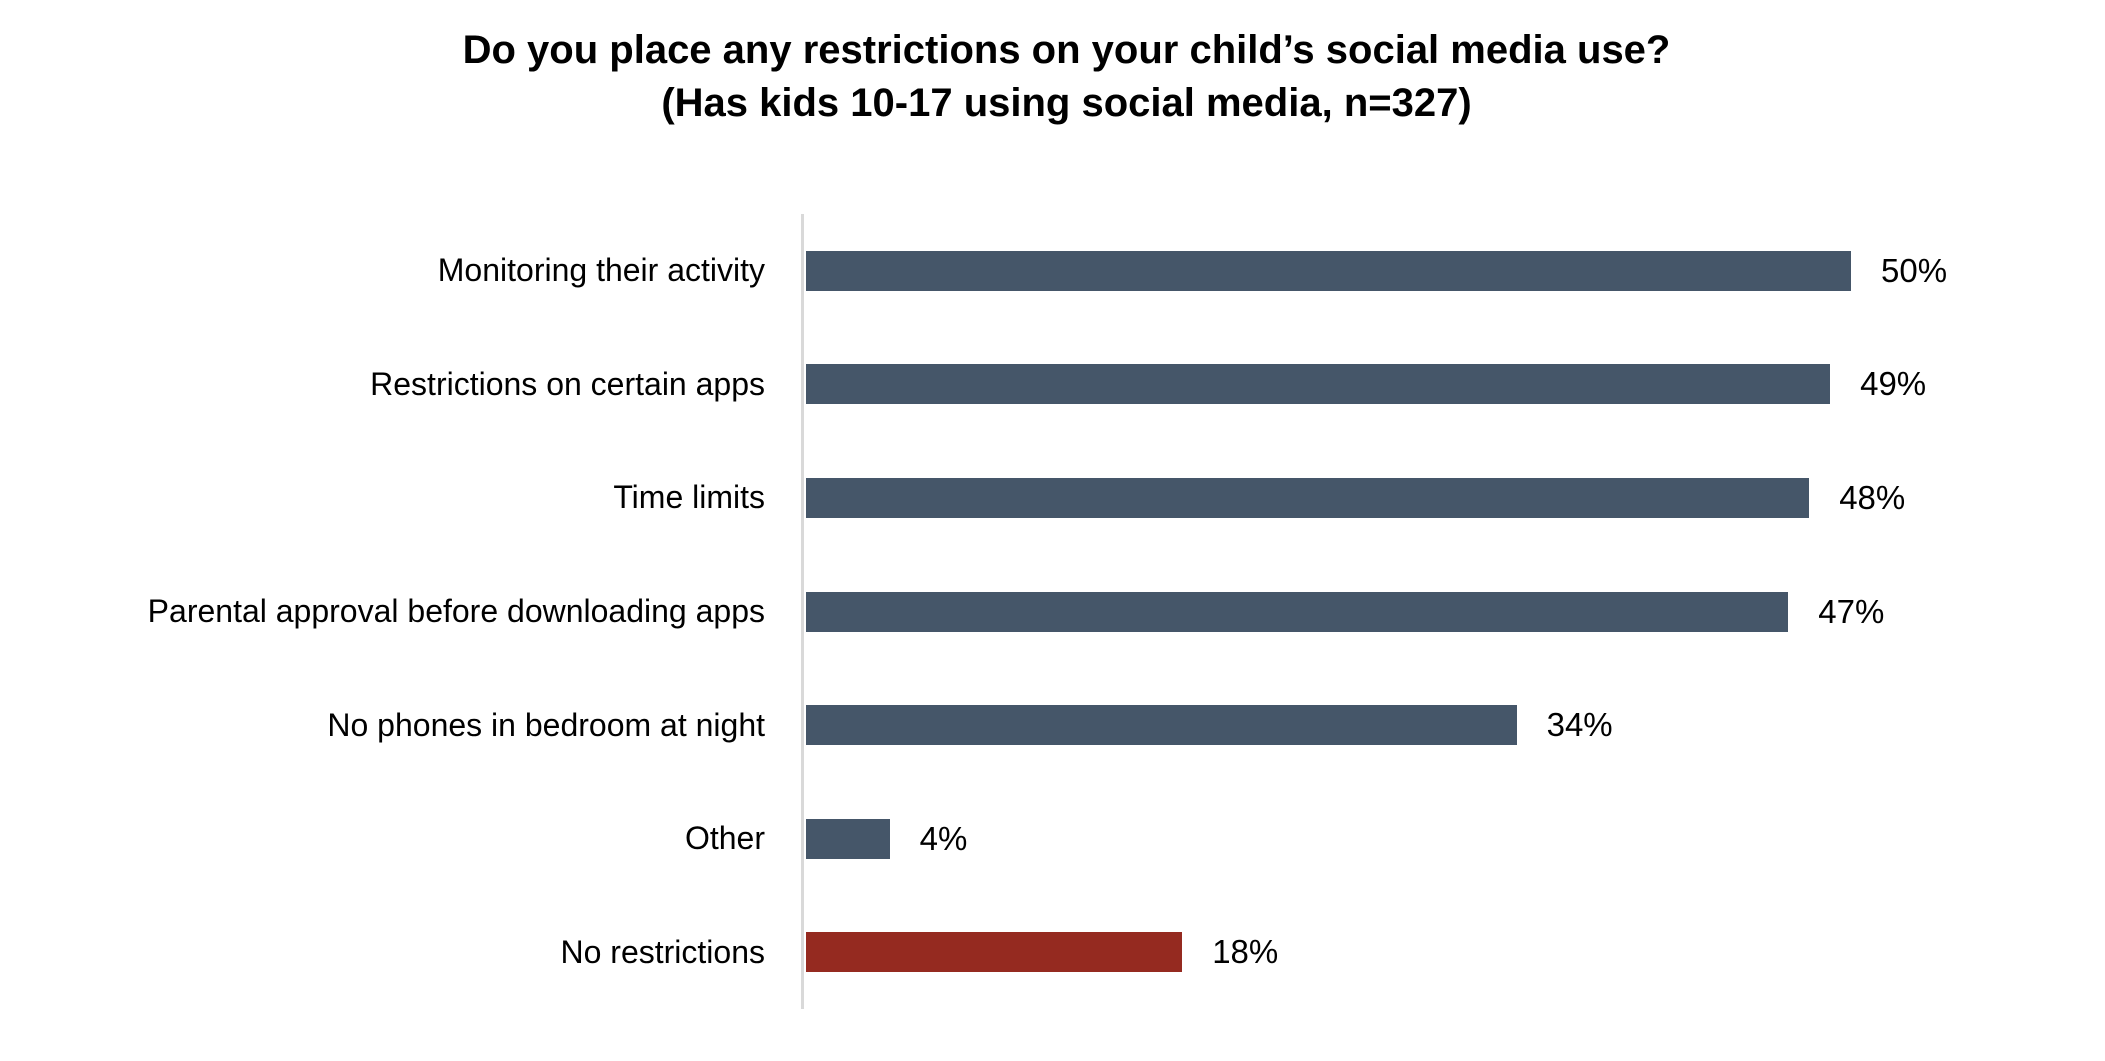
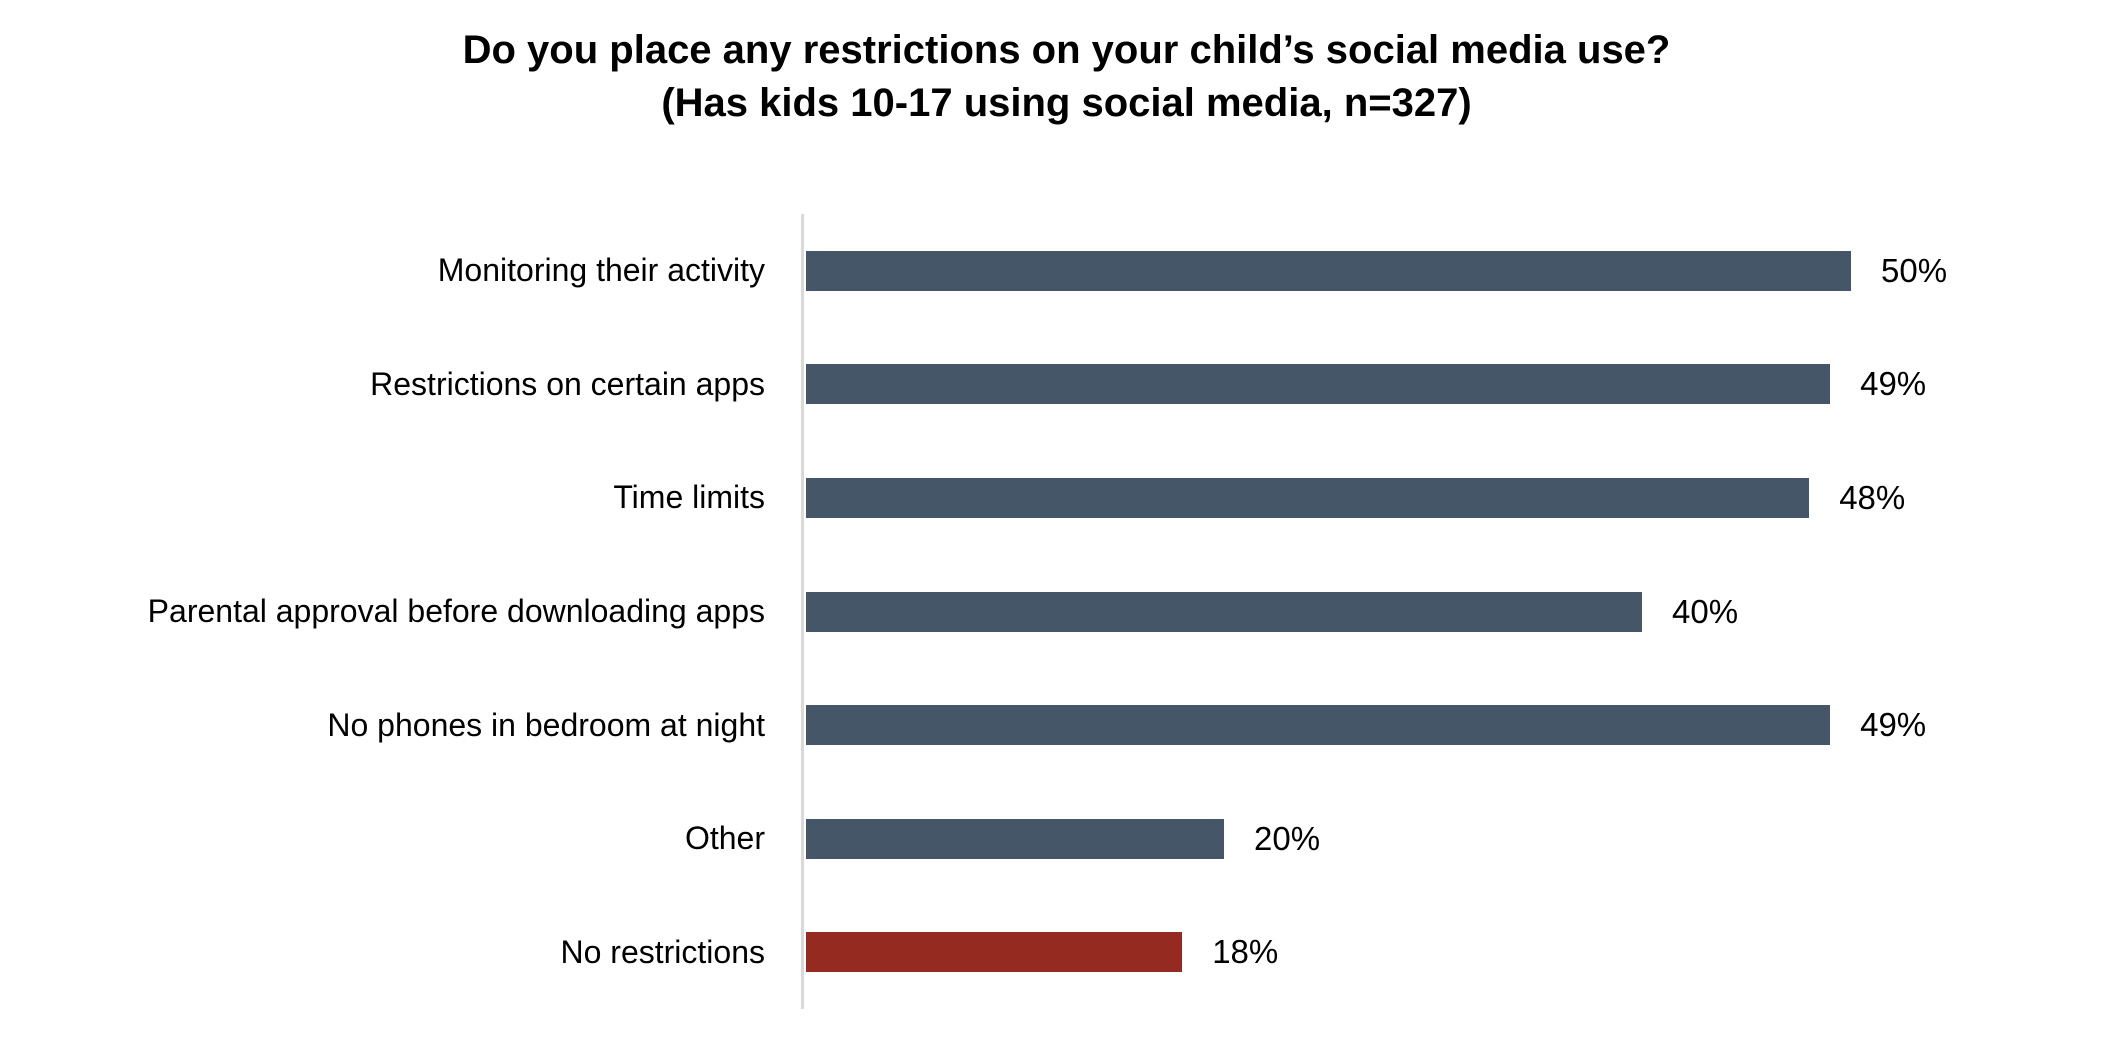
Parental approval before downloading apps: 47% -> 40%
No phones in bedroom at night: 34% -> 49%
Other: 4% -> 20%
